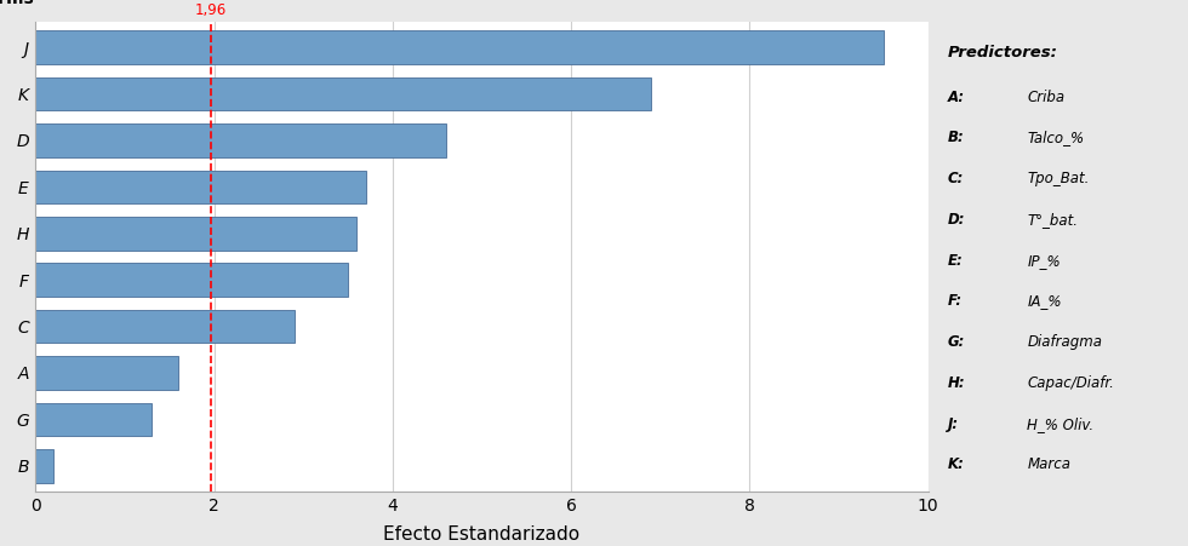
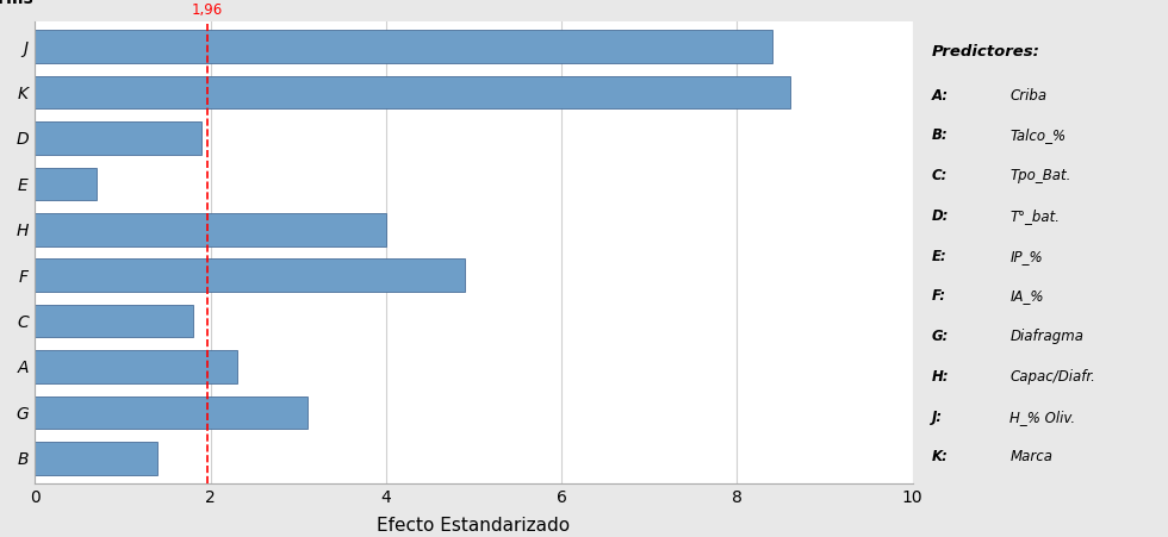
J: 9.5 -> 8.4
K: 6.9 -> 8.6
D: 4.6 -> 1.9
E: 3.7 -> 0.7
H: 3.6 -> 4.0
F: 3.5 -> 4.9
C: 2.9 -> 1.8
A: 1.6 -> 2.3
G: 1.3 -> 3.1
B: 0.2 -> 1.4
